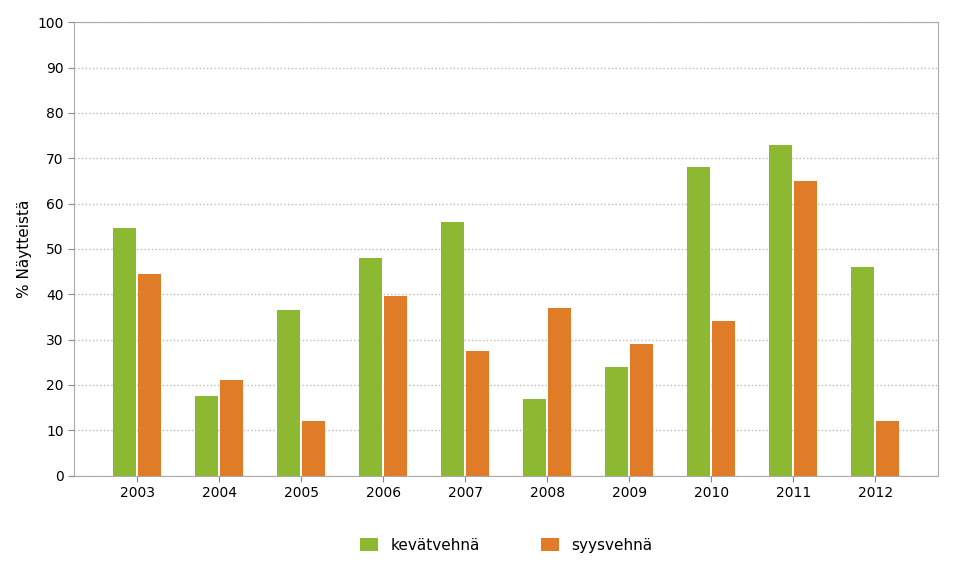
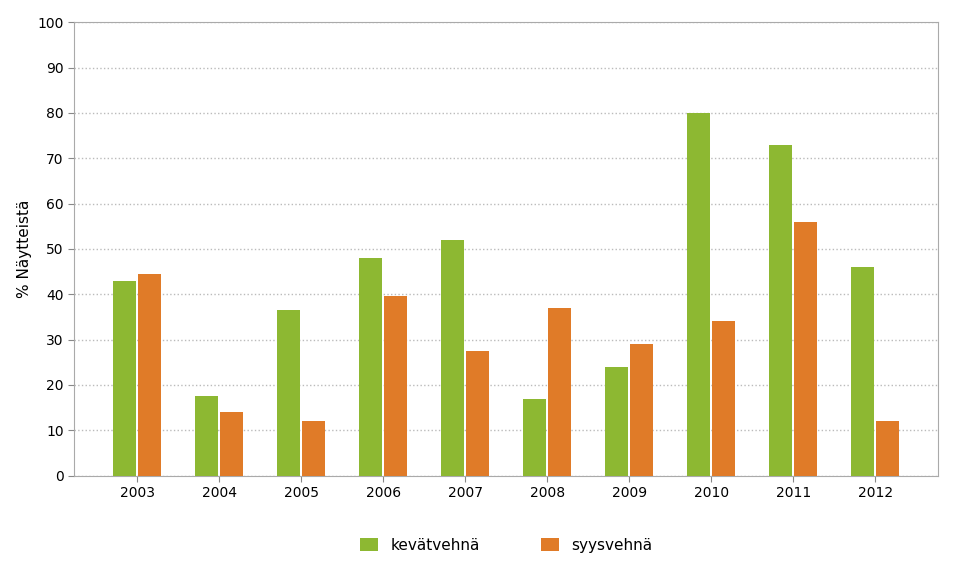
kevätvehnä/2003: 54.5 -> 43.0
syysvehnä/2004: 21.0 -> 14.0
kevätvehnä/2007: 56.0 -> 52.0
kevätvehnä/2010: 68.0 -> 80.0
syysvehnä/2011: 65.0 -> 56.0
